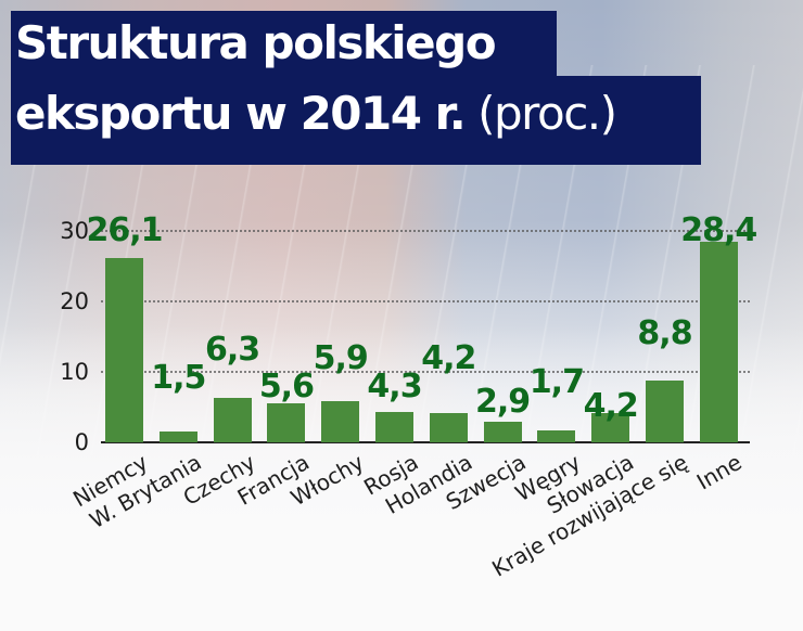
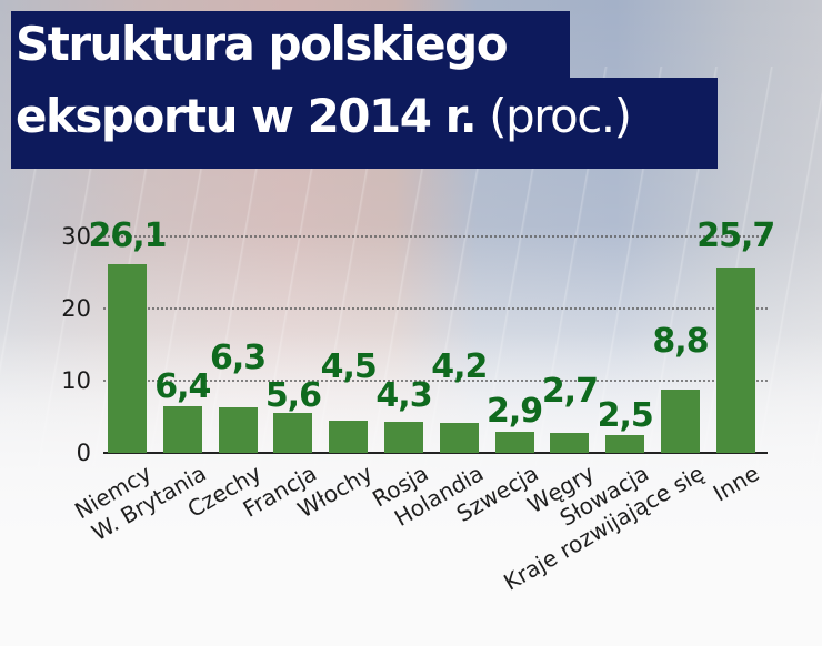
W. Brytania: 1,5 -> 6,4
Włochy: 5,9 -> 4,5
Węgry: 1,7 -> 2,7
Słowacja: 4,2 -> 2,5
Inne: 28,4 -> 25,7
